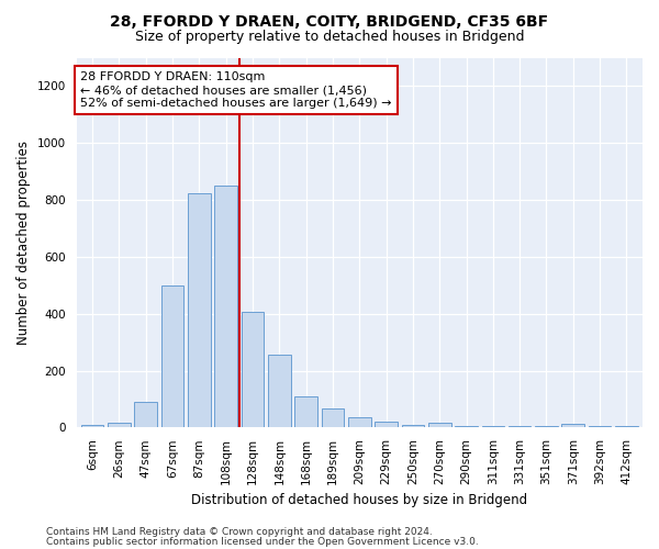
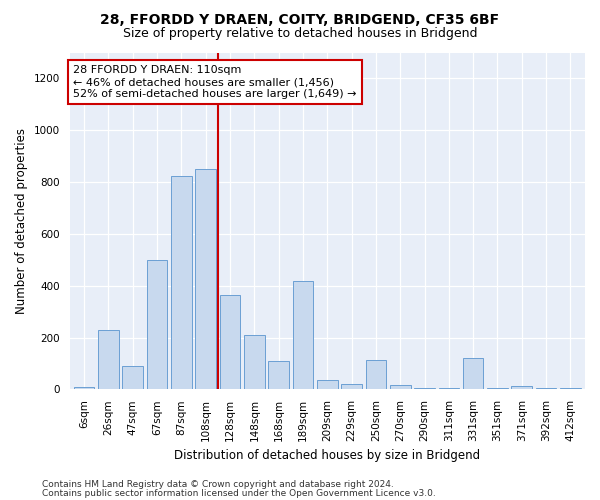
26sqm: 15 -> 230
128sqm: 405 -> 365
148sqm: 255 -> 210
189sqm: 65 -> 420
250sqm: 10 -> 115
331sqm: 5 -> 120
